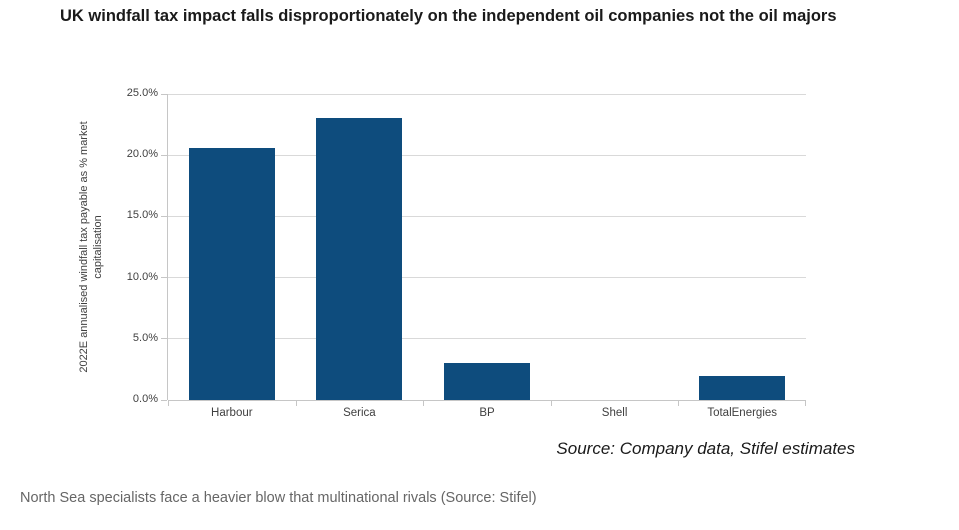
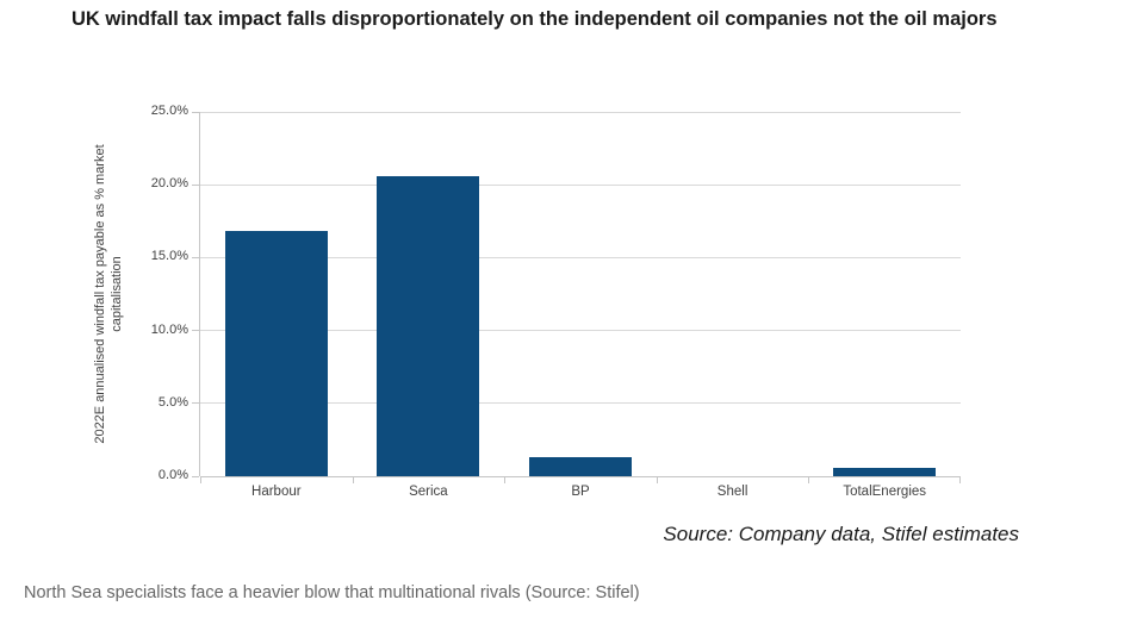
Harbour: 20.6% -> 16.8%
Serica: 23.0% -> 20.6%
BP: 3.0% -> 1.3%
TotalEnergies: 2.0% -> 0.6%
